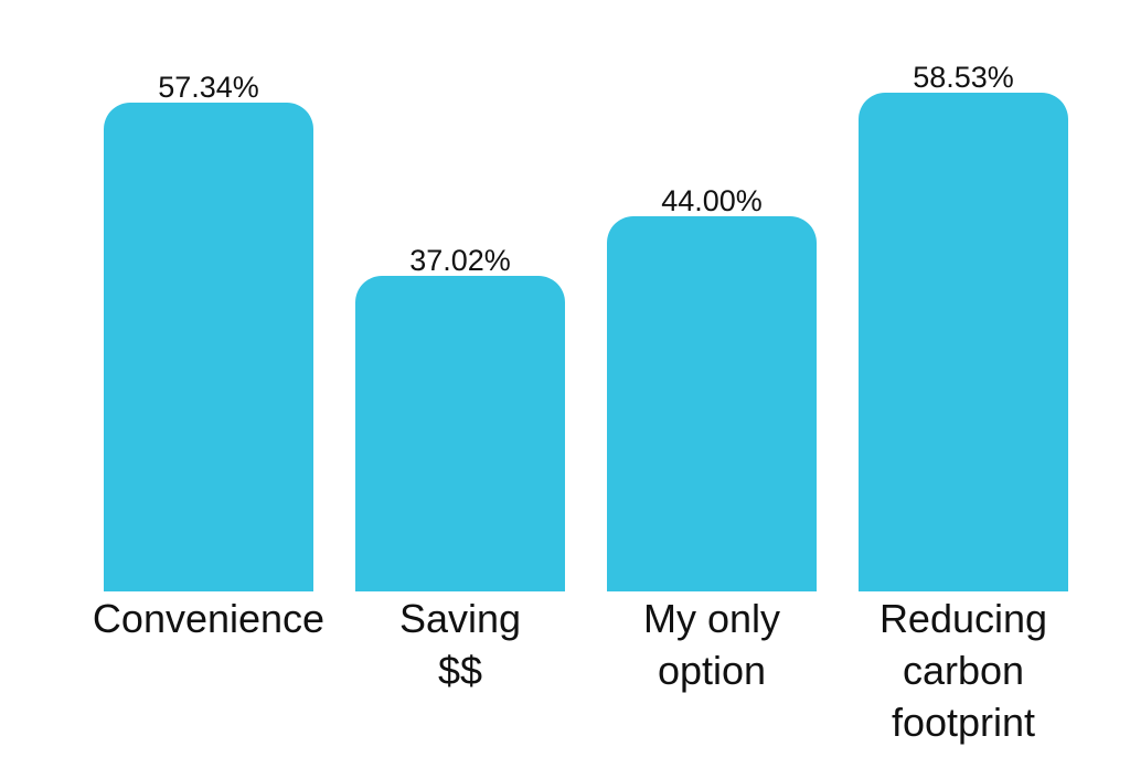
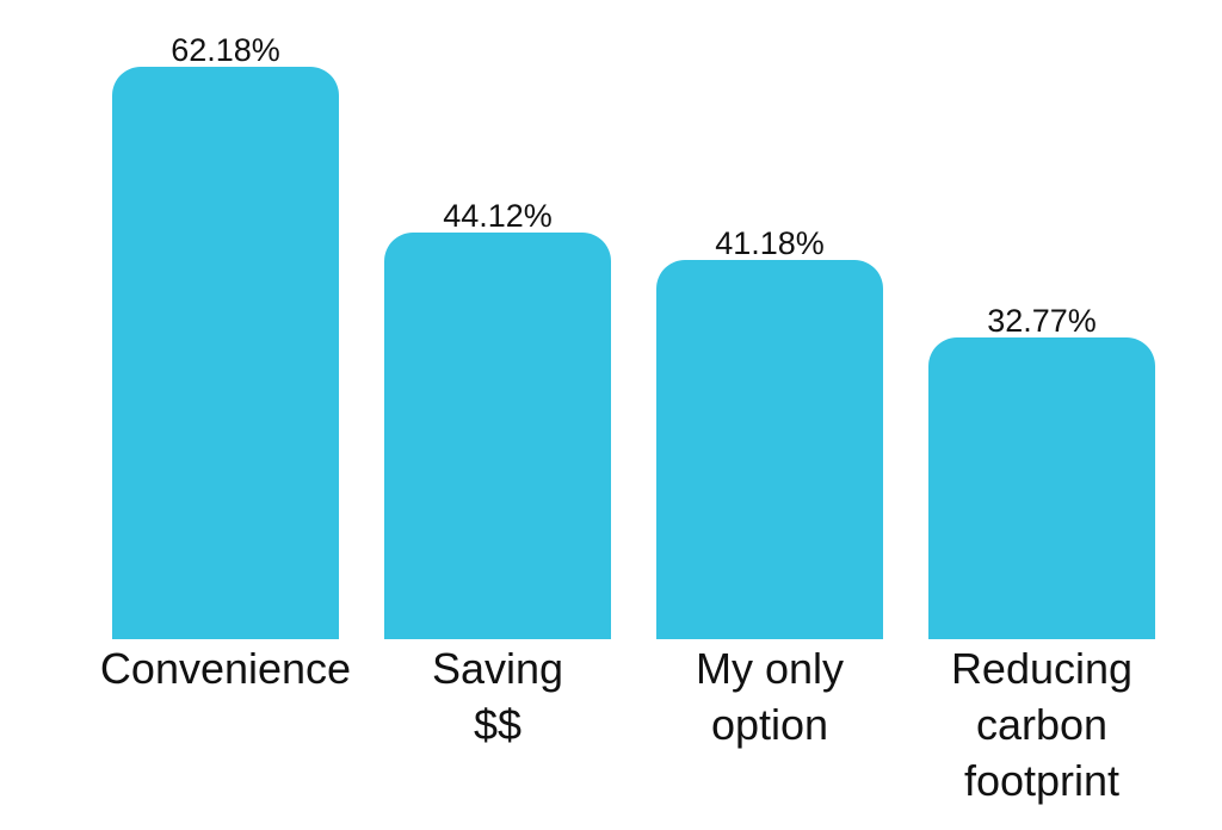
Convenience: 57.34% -> 62.18%
Saving $$: 37.02% -> 44.12%
My only option: 44.00% -> 41.18%
Reducing carbon footprint: 58.53% -> 32.77%
